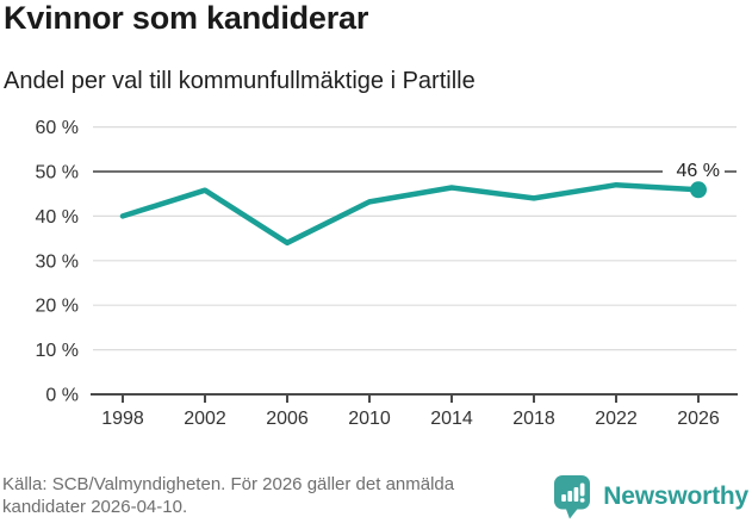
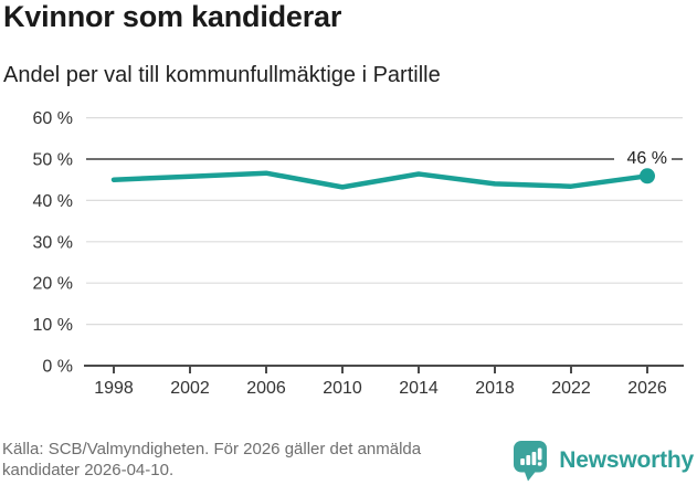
1998: 40% -> 45%
2006: 34% -> 47%
2022: 47% -> 43%
